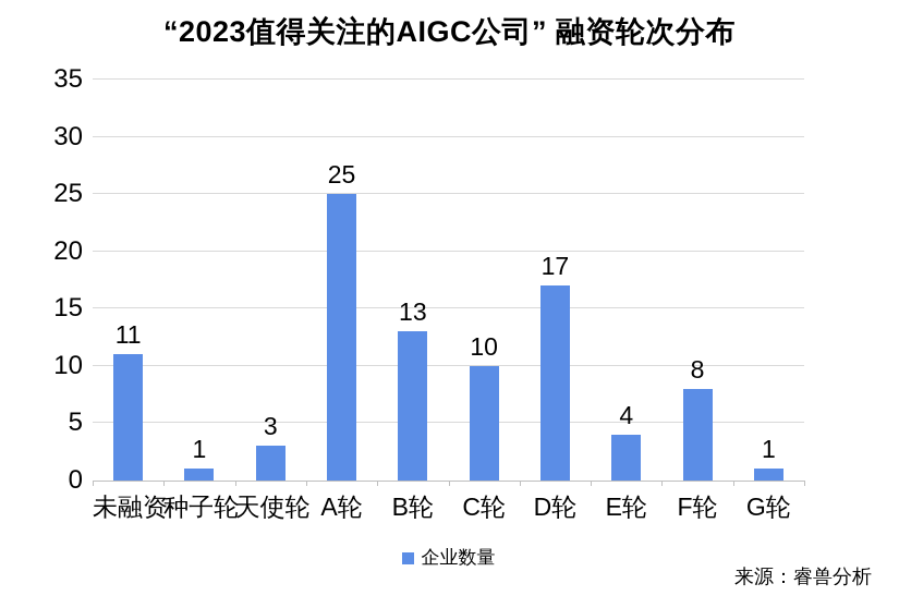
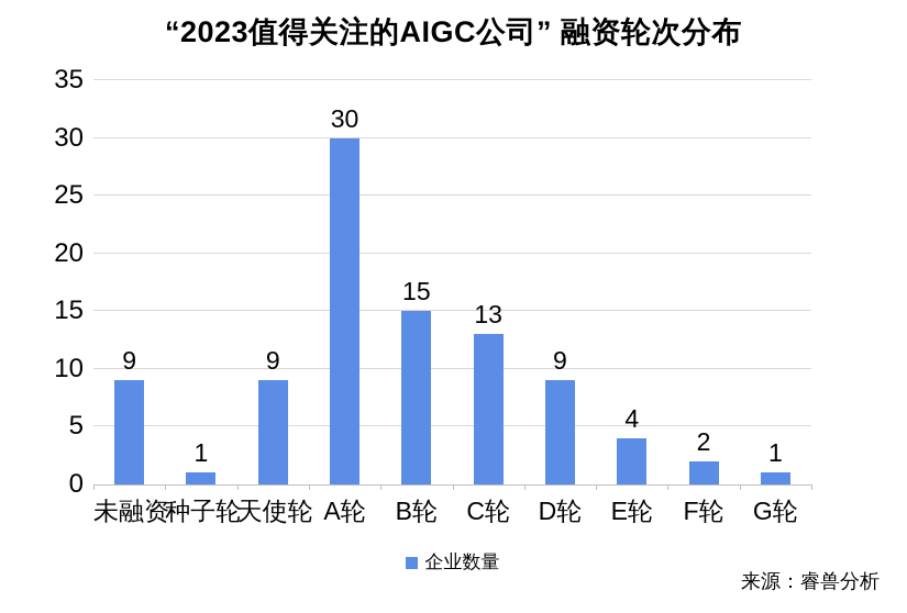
未融资: 11 -> 9
天使轮: 3 -> 9
A轮: 25 -> 30
B轮: 13 -> 15
C轮: 10 -> 13
D轮: 17 -> 9
F轮: 8 -> 2
